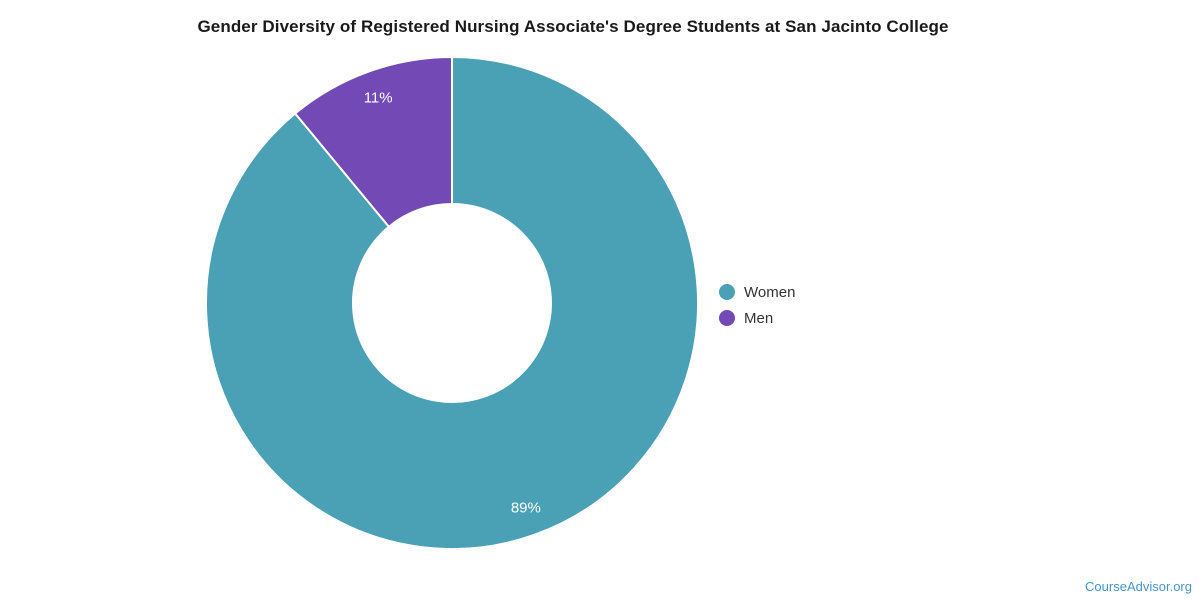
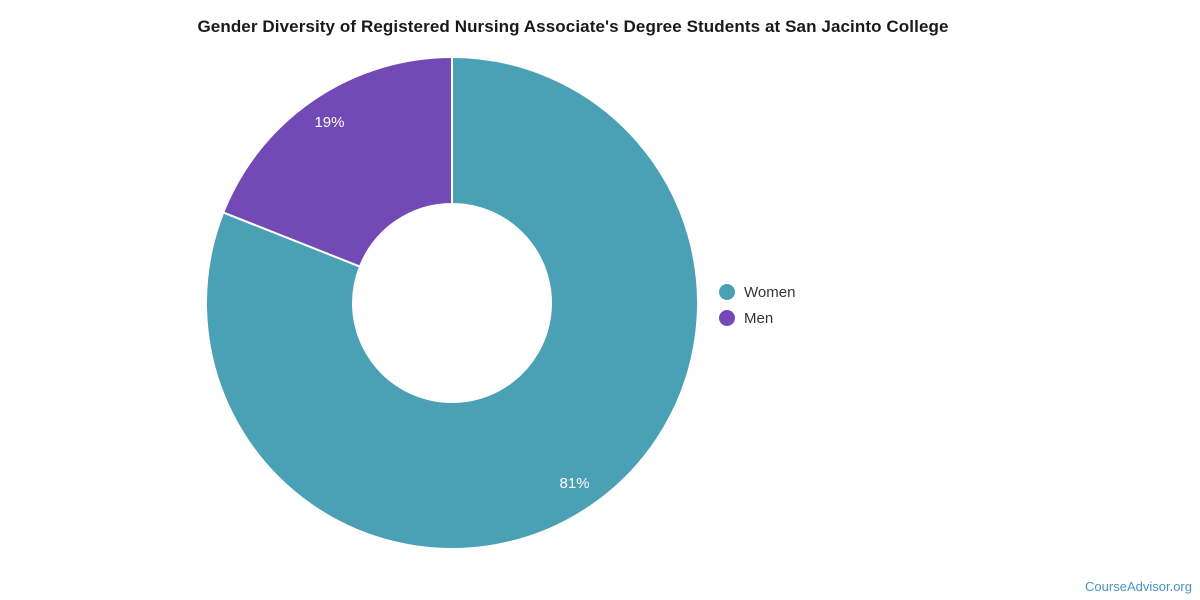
Women: 89% -> 81%
Men: 11% -> 19%
